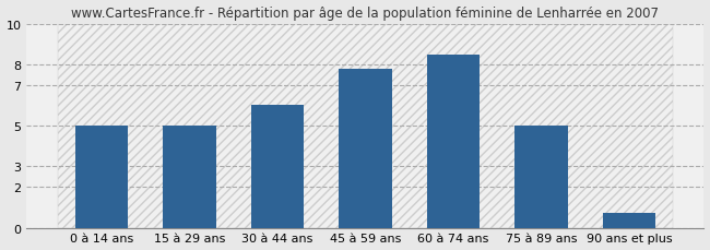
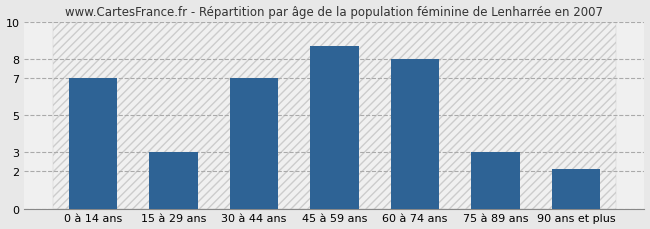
0 à 14 ans: 5.0 -> 7.0
15 à 29 ans: 5.0 -> 3.0
30 à 44 ans: 6.0 -> 7.0
45 à 59 ans: 7.8 -> 8.7
60 à 74 ans: 8.5 -> 8.0
75 à 89 ans: 5.0 -> 3.0
90 ans et plus: 0.7 -> 2.1
